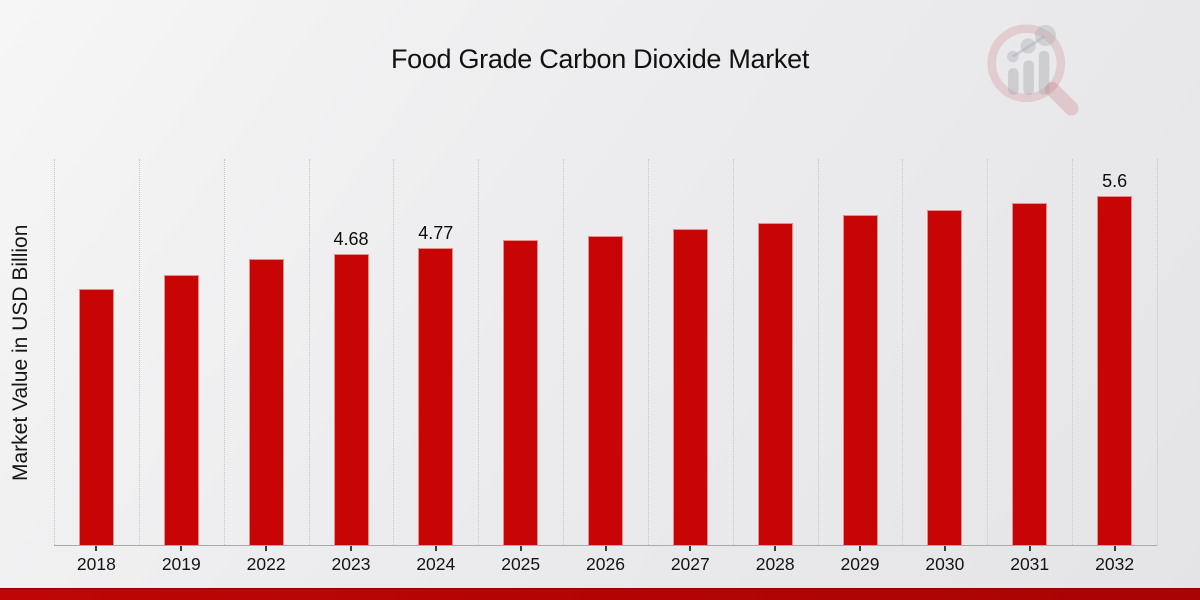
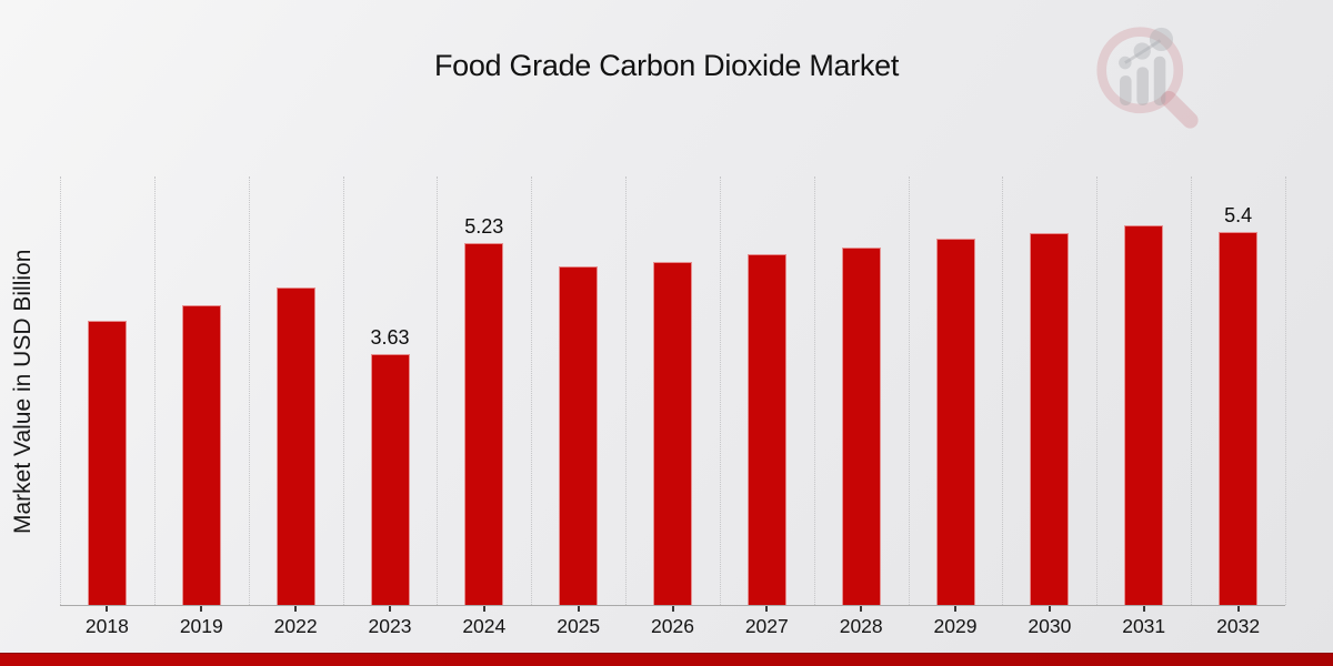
2023: 4.68 -> 3.63
2024: 4.77 -> 5.23
2032: 5.6 -> 5.4
